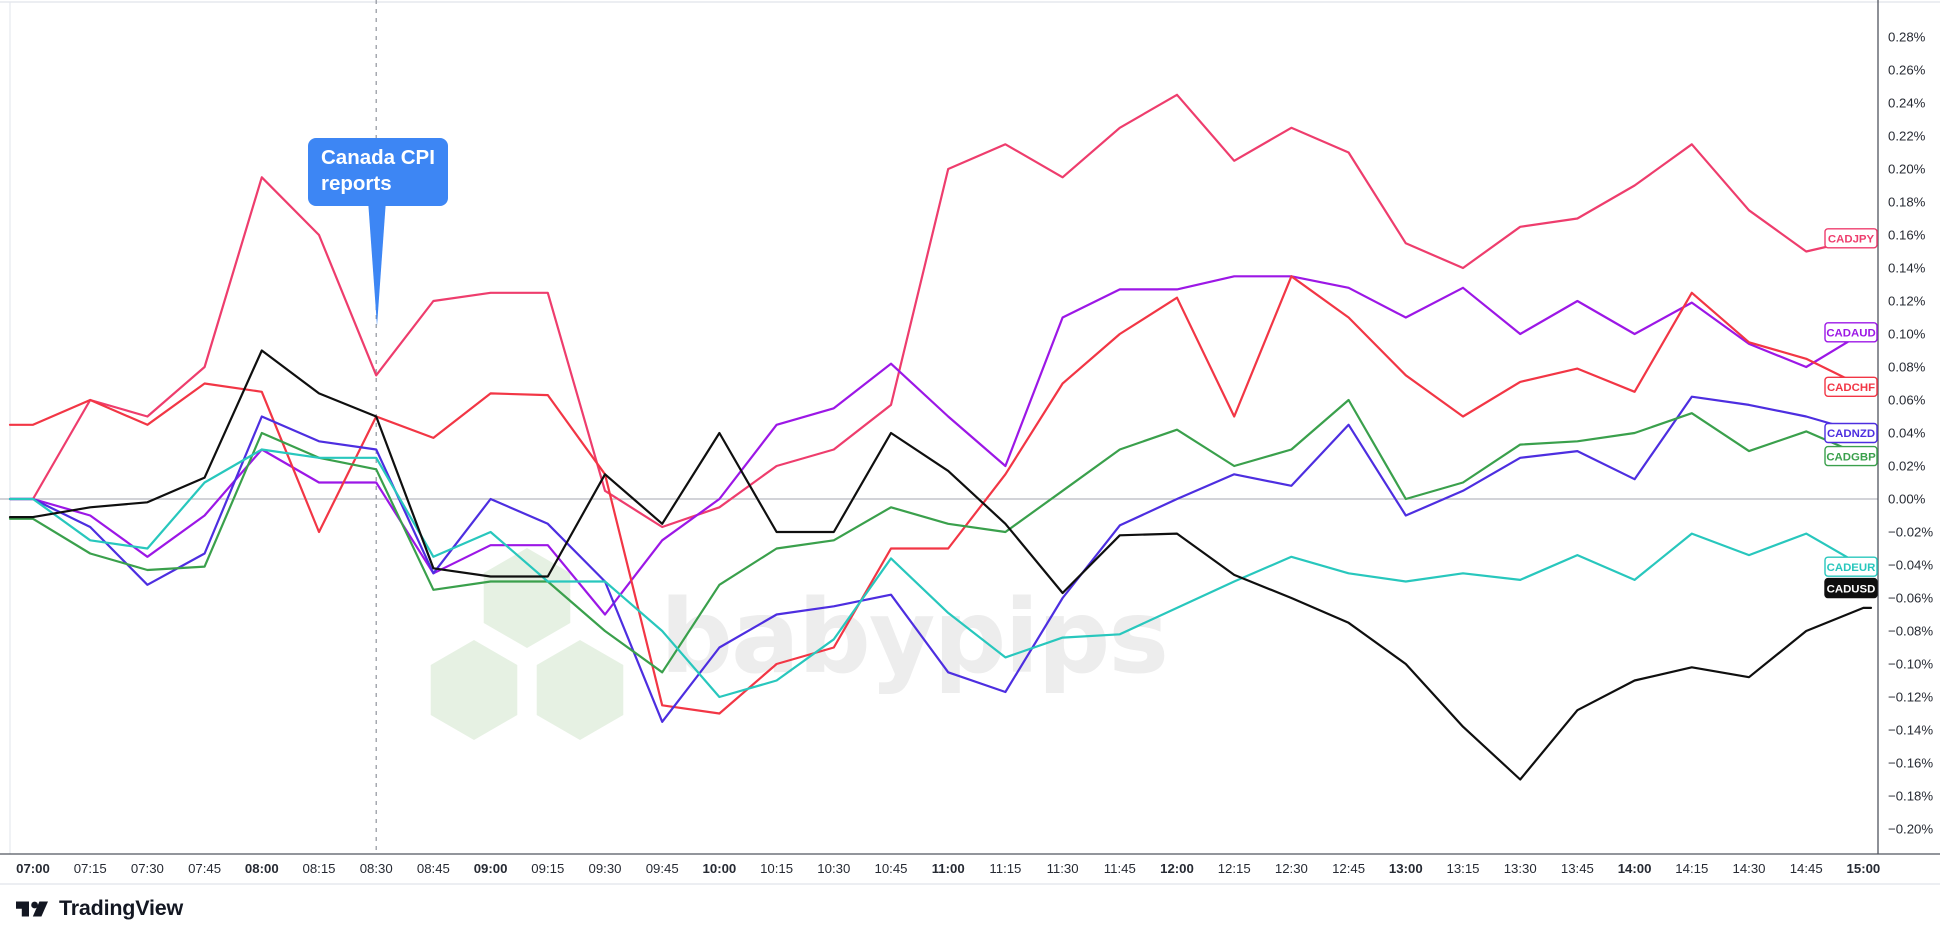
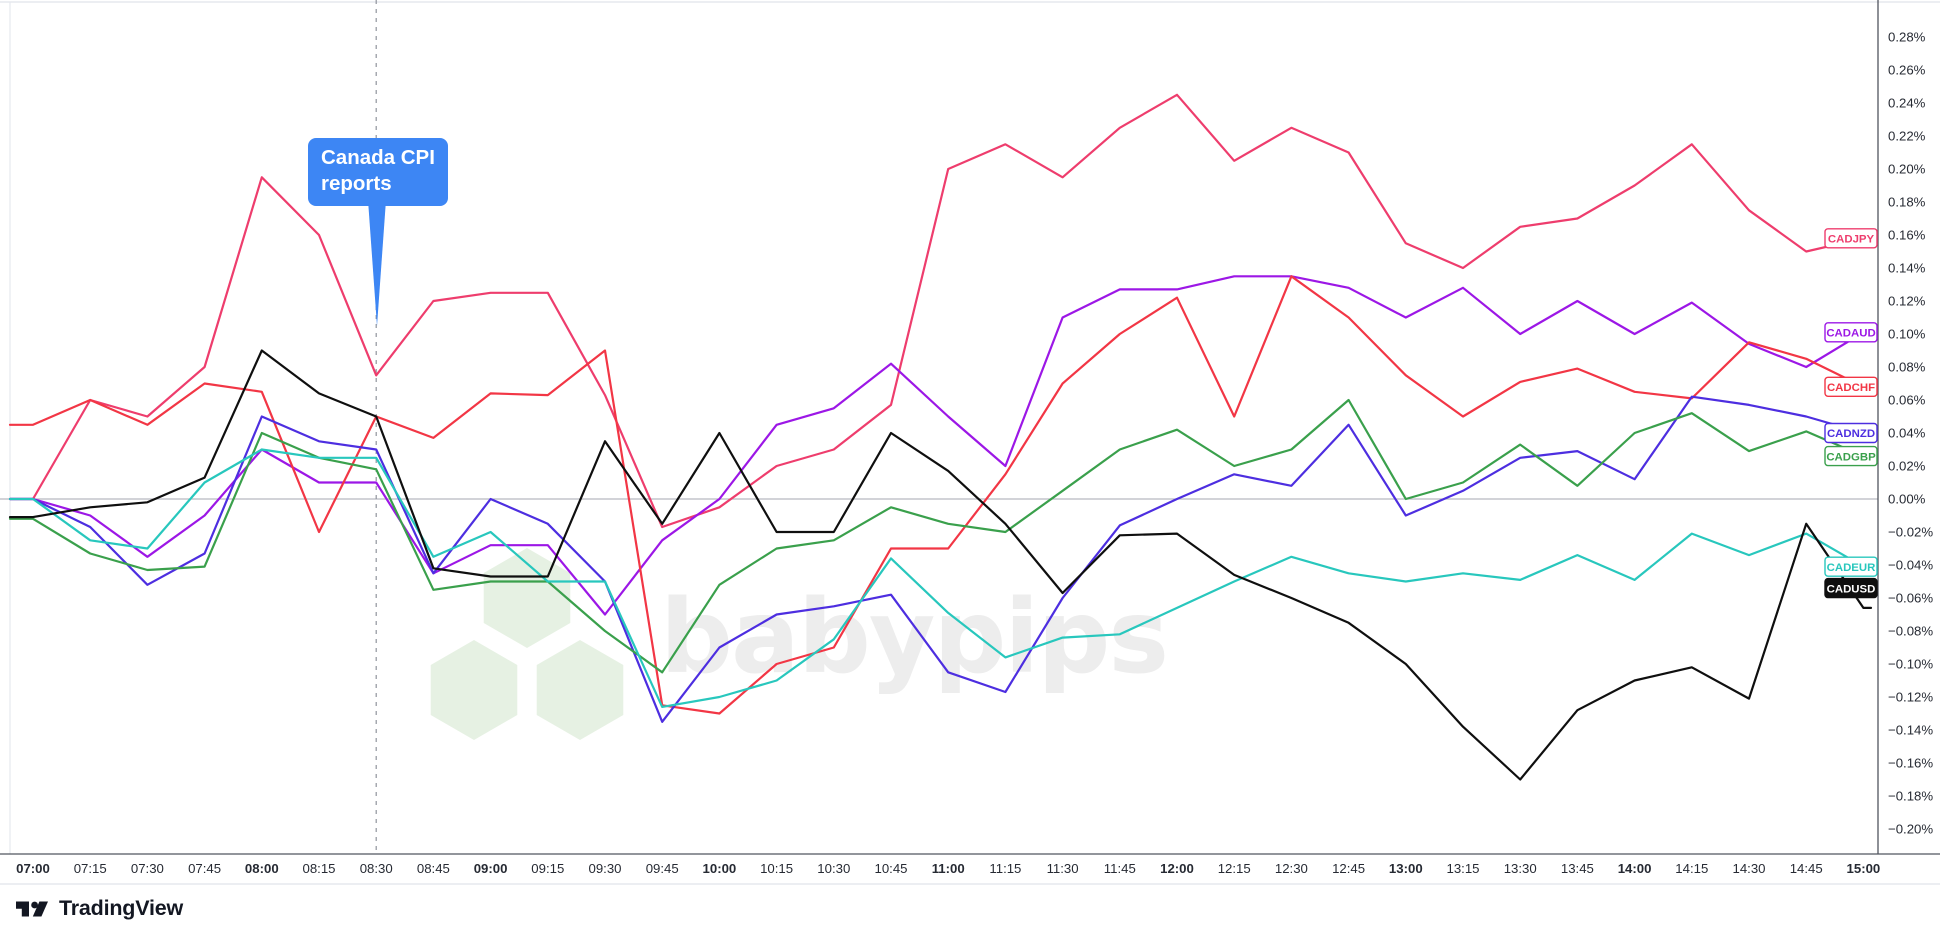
CADJPY/09:30: 0.005% -> 0.063%
CADCHF/09:30: 0.015% -> 0.090%
CADUSD/09:30: 0.015% -> 0.035%
CADEUR/09:45: -0.080% -> -0.126%
CADGBP/13:45: 0.035% -> 0.008%
CADCHF/14:15: 0.125% -> 0.061%
CADUSD/14:30: -0.108% -> -0.121%
CADUSD/14:45: -0.080% -> -0.015%
